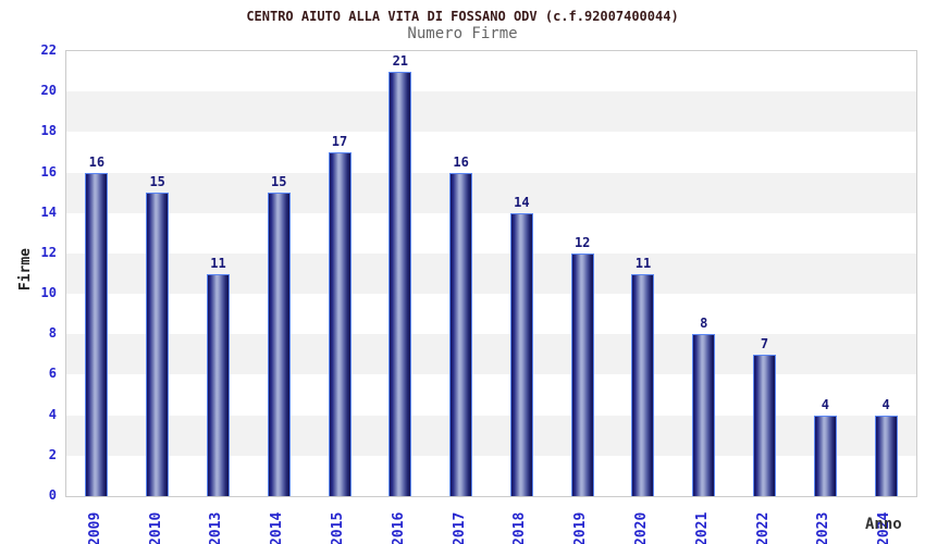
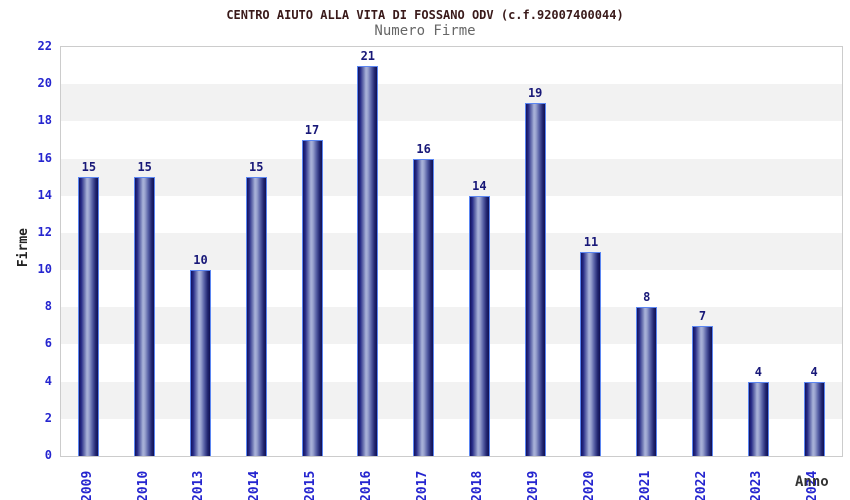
2009: 16 -> 15
2013: 11 -> 10
2019: 12 -> 19
